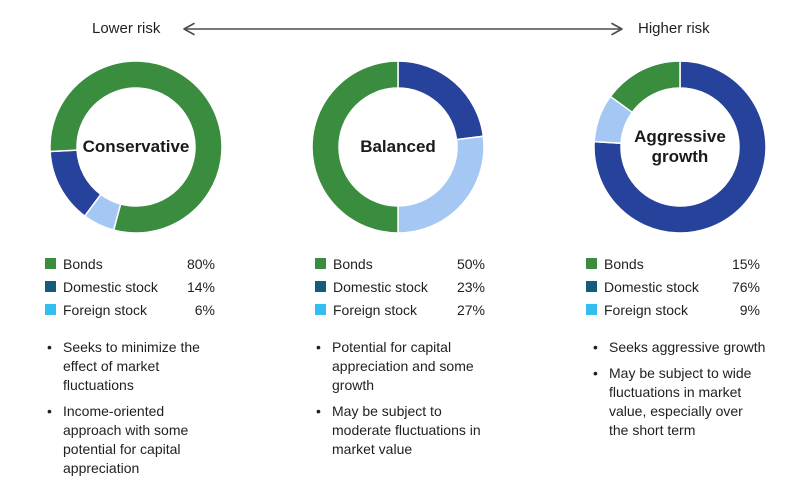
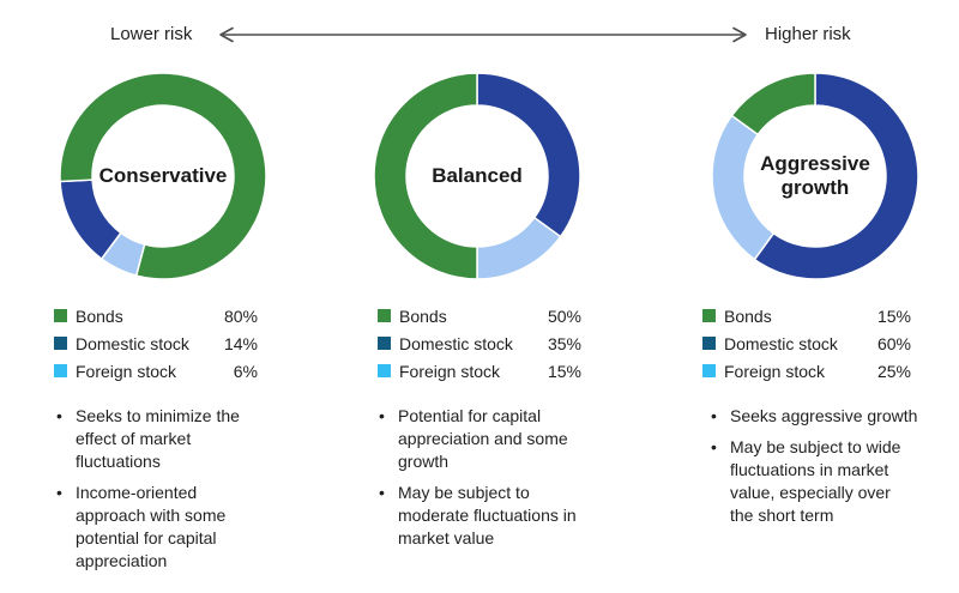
Balanced/Domestic stock: 23% -> 35%
Balanced/Foreign stock: 27% -> 15%
Aggressive growth/Domestic stock: 76% -> 60%
Aggressive growth/Foreign stock: 9% -> 25%
